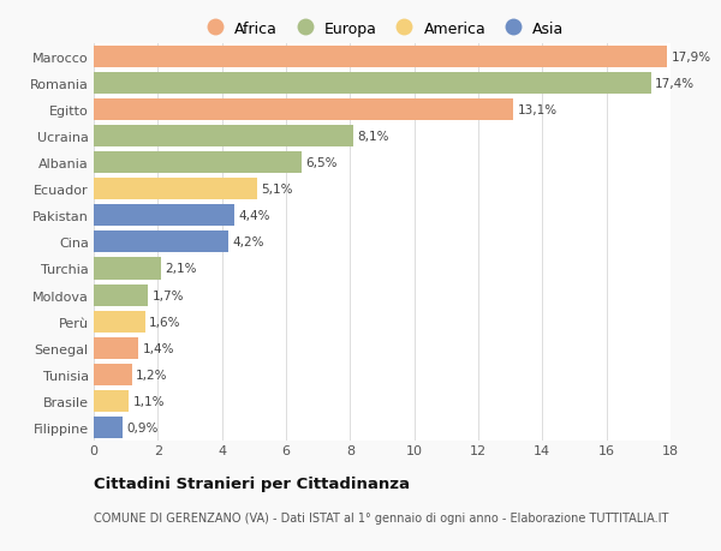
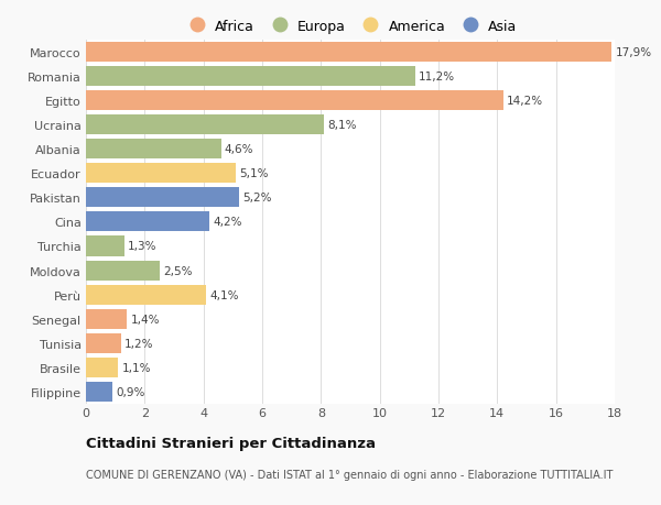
Romania: 17,4% -> 11,2%
Egitto: 13,1% -> 14,2%
Albania: 6,5% -> 4,6%
Pakistan: 4,4% -> 5,2%
Turchia: 2,1% -> 1,3%
Moldova: 1,7% -> 2,5%
Perù: 1,6% -> 4,1%
